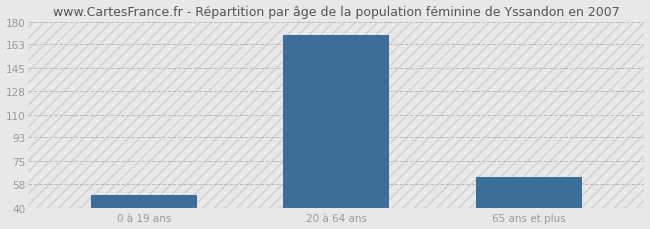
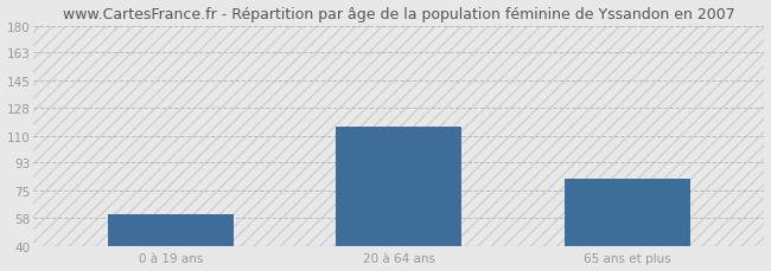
0 à 19 ans: 50 -> 60
20 à 64 ans: 170 -> 116
65 ans et plus: 63 -> 83
